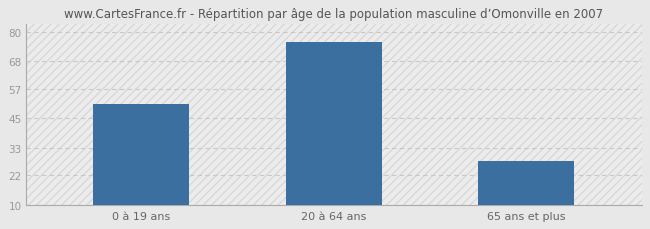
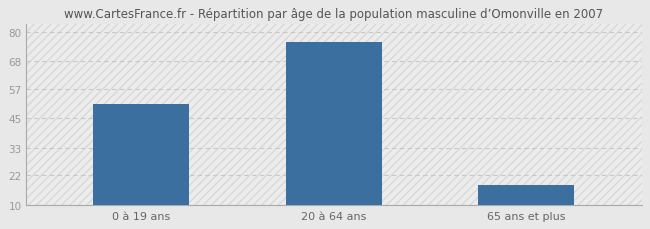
65 ans et plus: 28 -> 18
